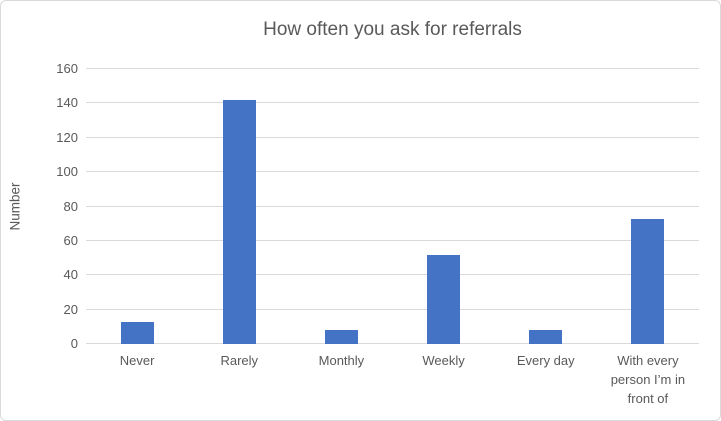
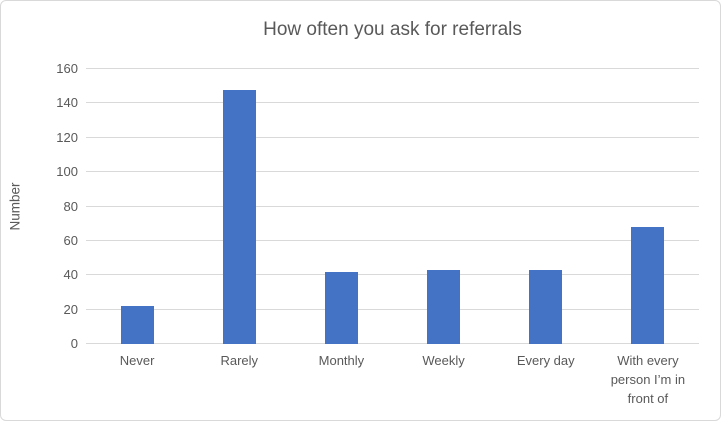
Never: 13 -> 22
Rarely: 142 -> 148
Monthly: 8 -> 42
Weekly: 52 -> 43
Every day: 8 -> 43
With every person I’m in front of: 73 -> 68
